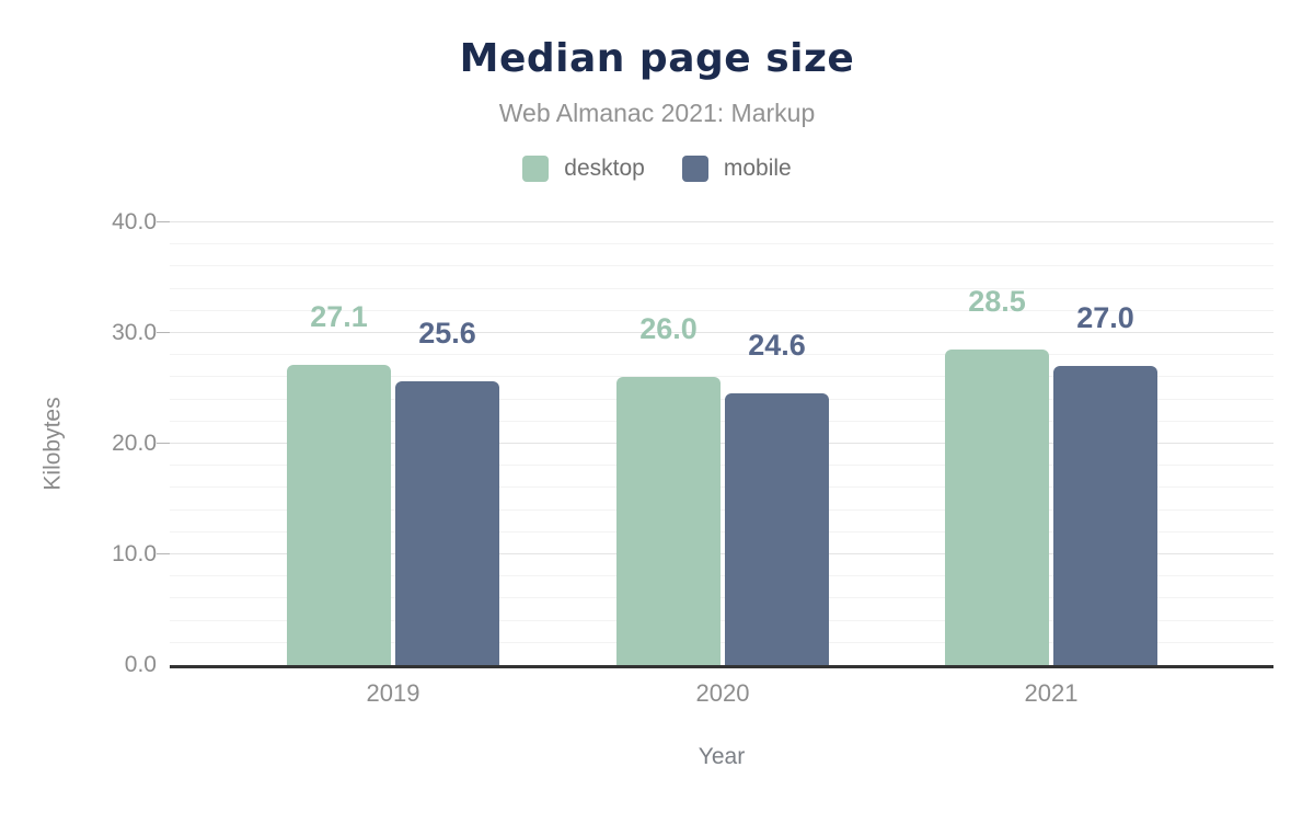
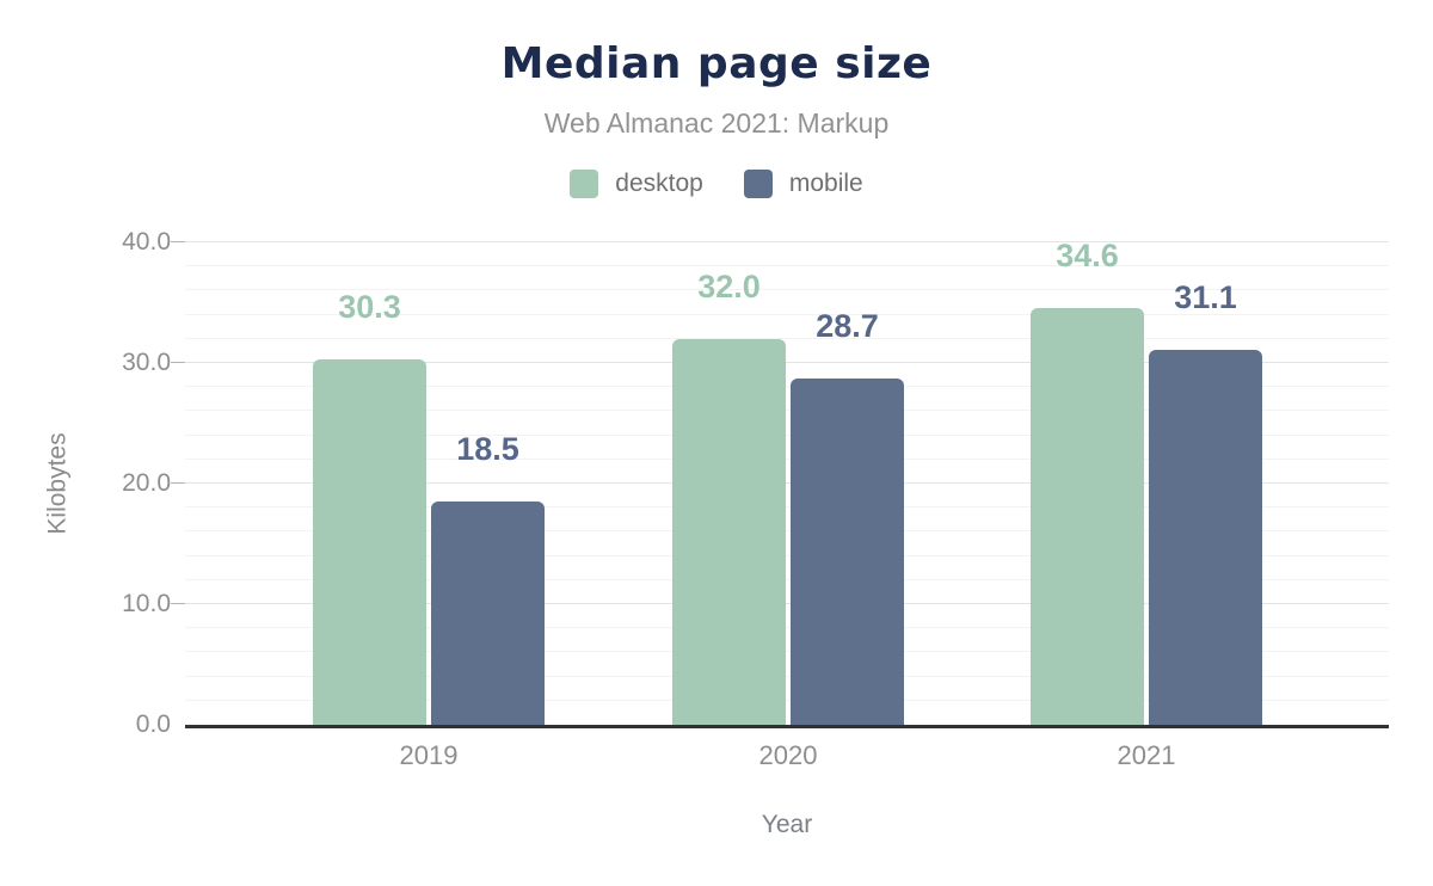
desktop/2019: 27.1 -> 30.3
mobile/2019: 25.6 -> 18.5
desktop/2020: 26.0 -> 32.0
mobile/2020: 24.6 -> 28.7
desktop/2021: 28.5 -> 34.6
mobile/2021: 27.0 -> 31.1
